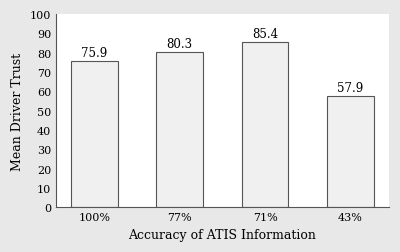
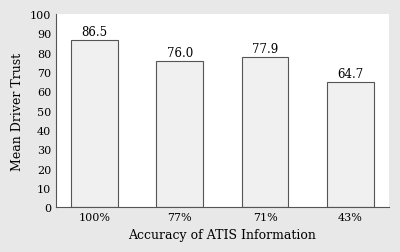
100%: 75.9 -> 86.5
77%: 80.3 -> 76.0
71%: 85.4 -> 77.9
43%: 57.9 -> 64.7
